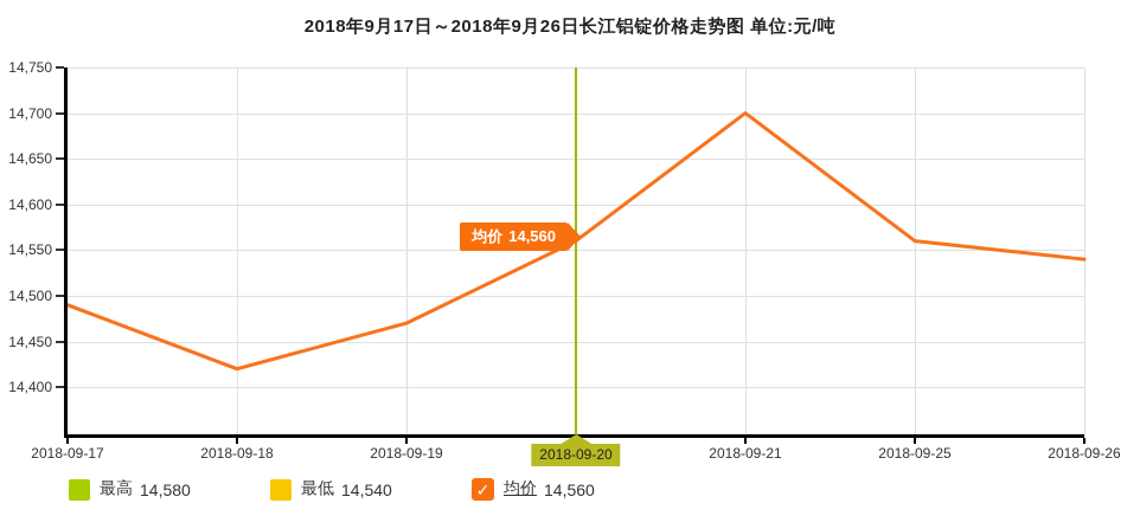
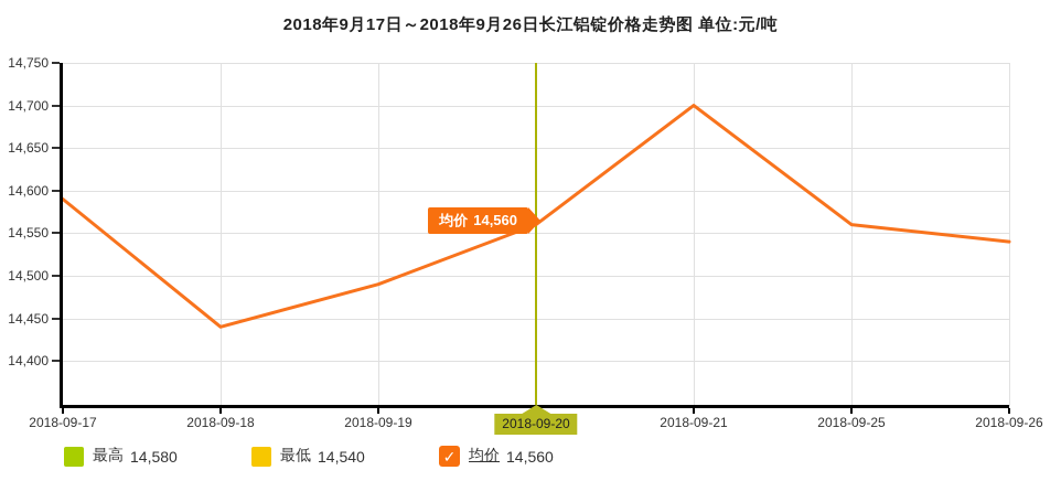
2018-09-17: 14490 -> 14590
2018-09-18: 14420 -> 14440
2018-09-19: 14470 -> 14490
